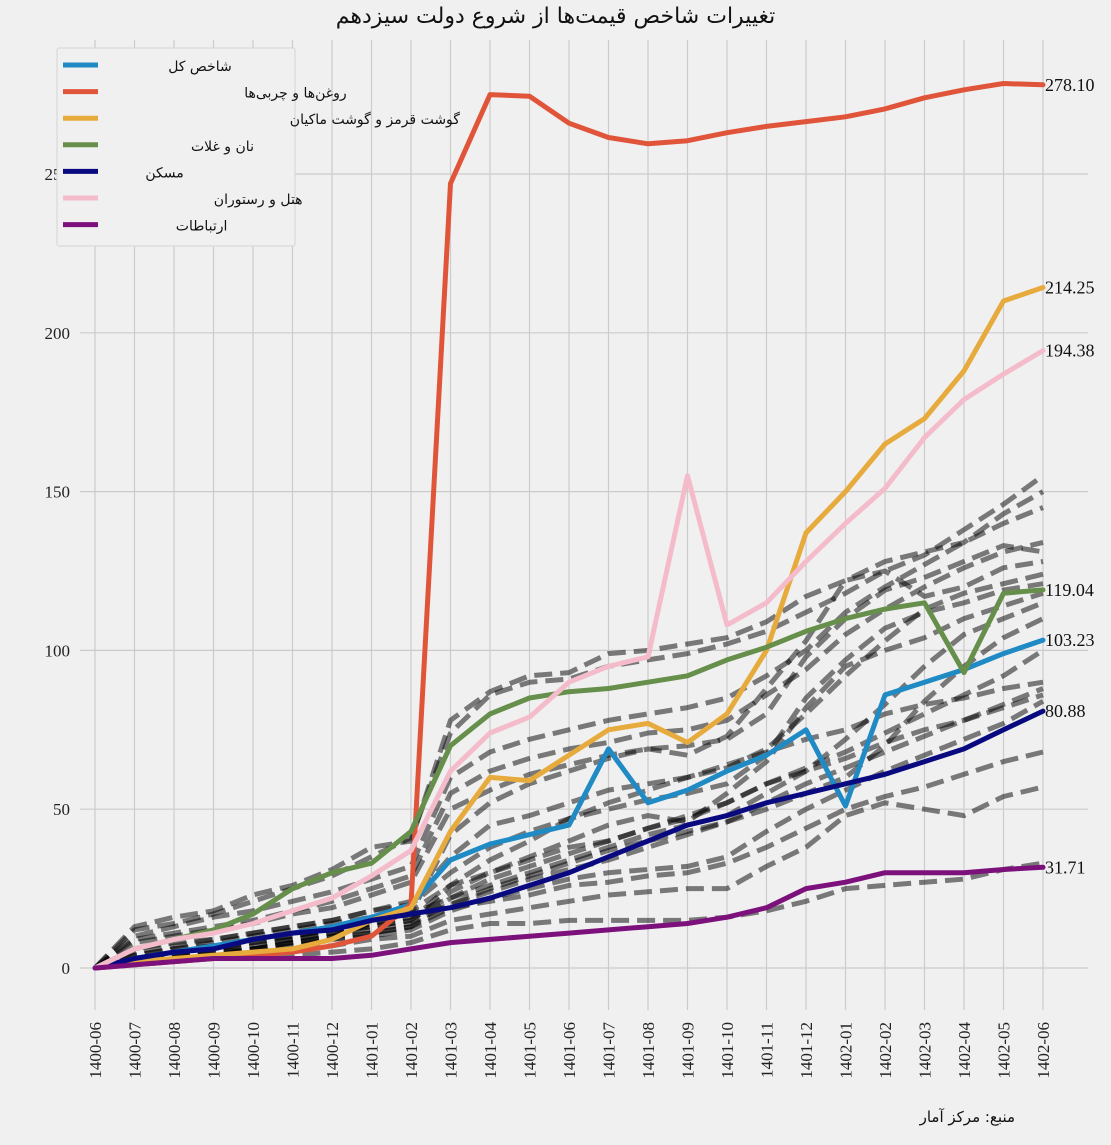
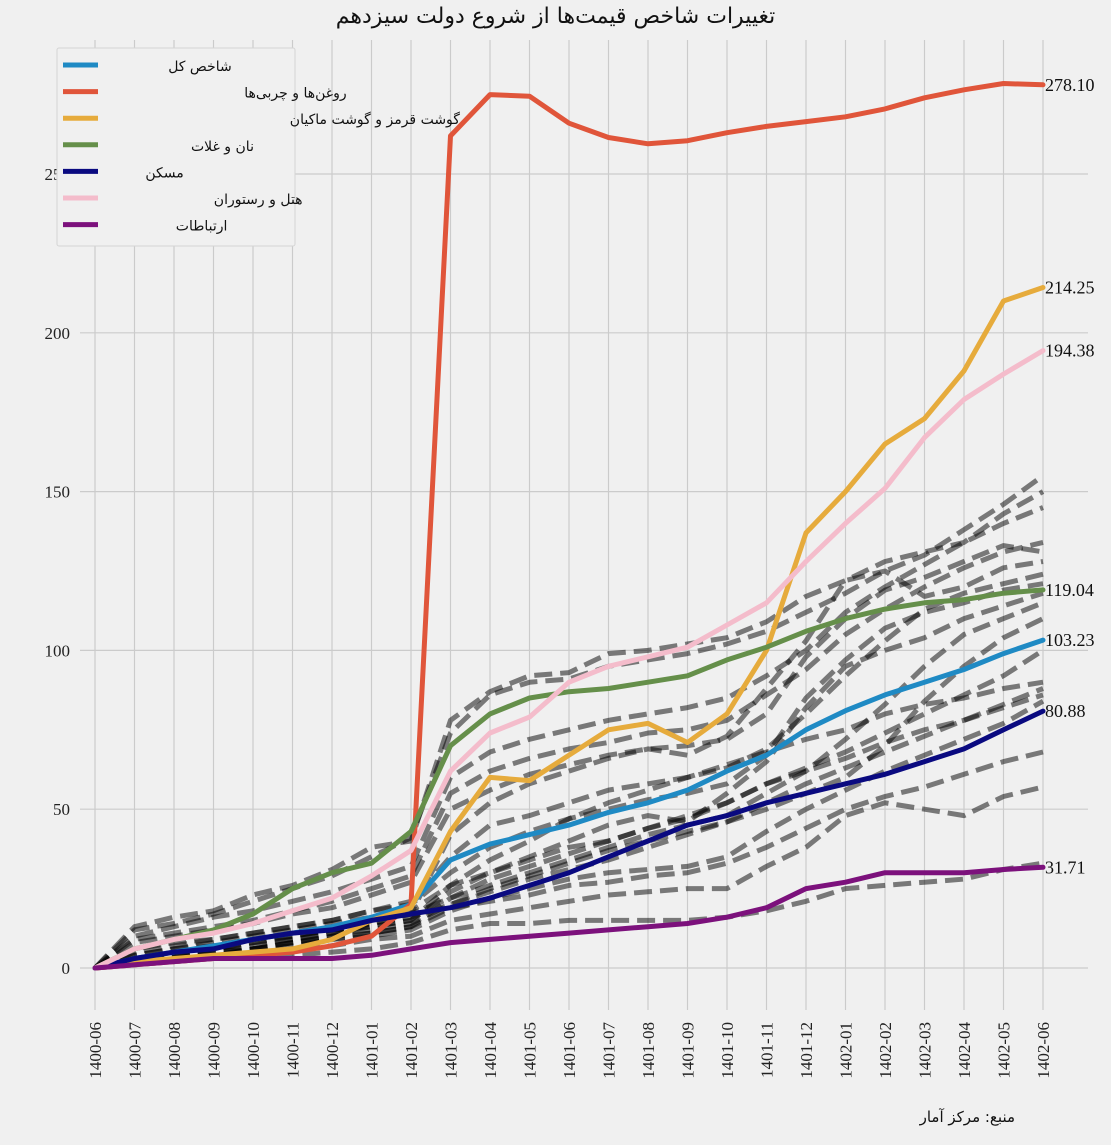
روغن‌ها و چربی‌ها/1401-03: 247 -> 262
شاخص کل/1401-07: 69 -> 49
هتل و رستوران/1401-09: 155 -> 101
شاخص کل/1402-01: 51 -> 81
نان و غلات/1402-04: 93 -> 116
